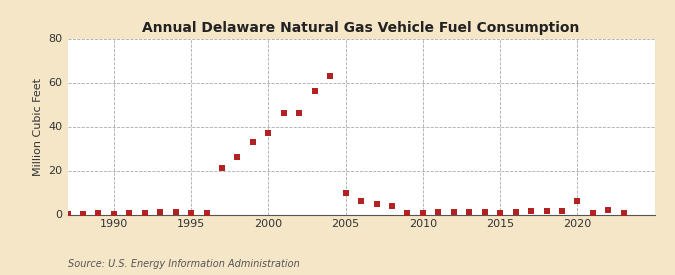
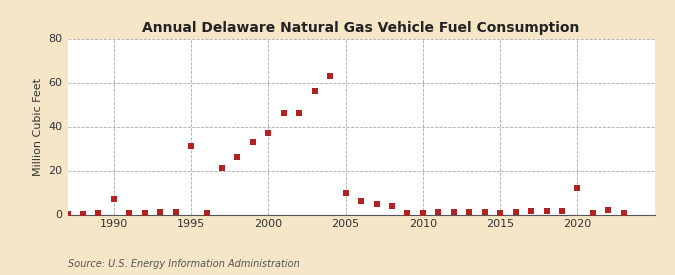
1990: 0.3 -> 7.0
1995: 0.5 -> 31.0
2020: 6.0 -> 12.0
